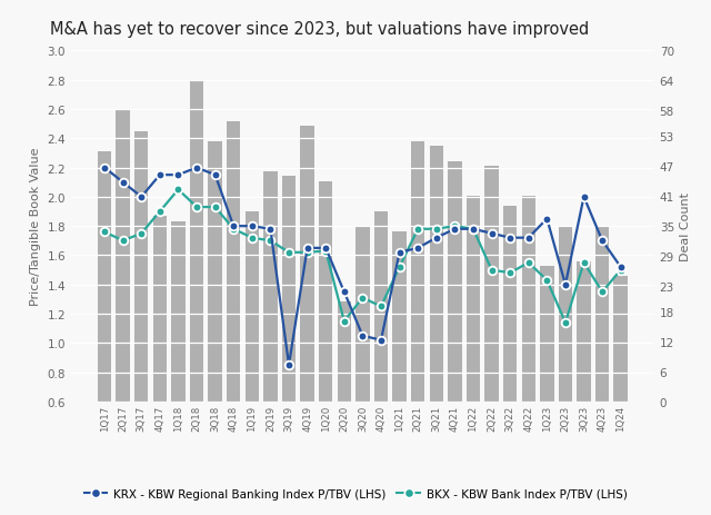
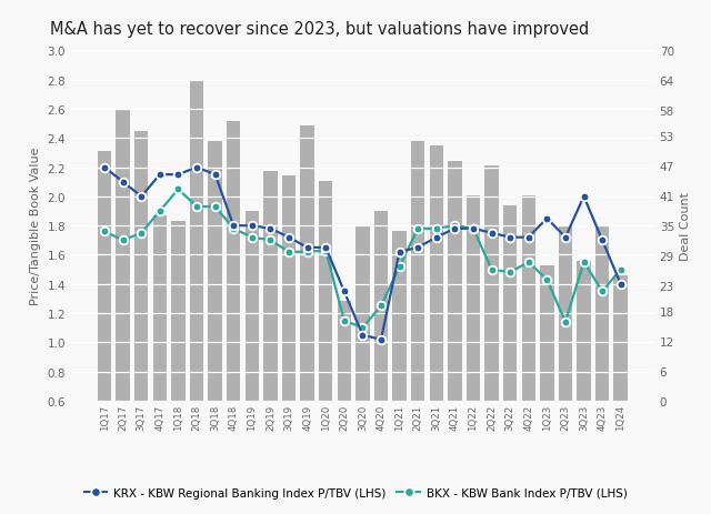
KRX - KBW Regional Banking Index P/TBV (LHS)/3Q19: 0.85 -> 1.72
BKX - KBW Bank Index P/TBV (LHS)/3Q20: 1.31 -> 1.10
KRX - KBW Regional Banking Index P/TBV (LHS)/2Q23: 1.40 -> 1.72
KRX - KBW Regional Banking Index P/TBV (LHS)/1Q24: 1.52 -> 1.40
